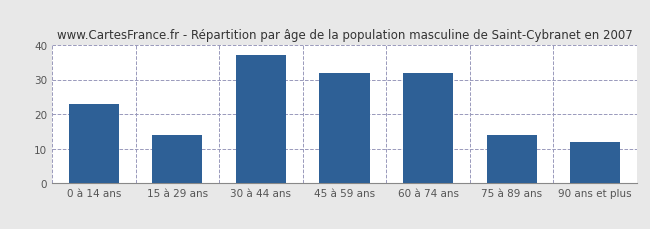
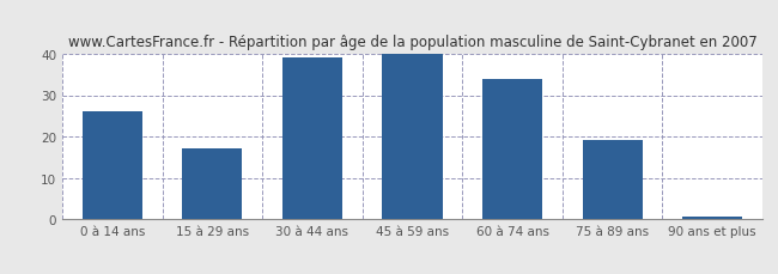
0 à 14 ans: 23.0 -> 26.0
15 à 29 ans: 14.0 -> 17.0
30 à 44 ans: 37.0 -> 39.0
45 à 59 ans: 32.0 -> 40.0
60 à 74 ans: 32.0 -> 34.0
75 à 89 ans: 14.0 -> 19.0
90 ans et plus: 12.0 -> 0.5
